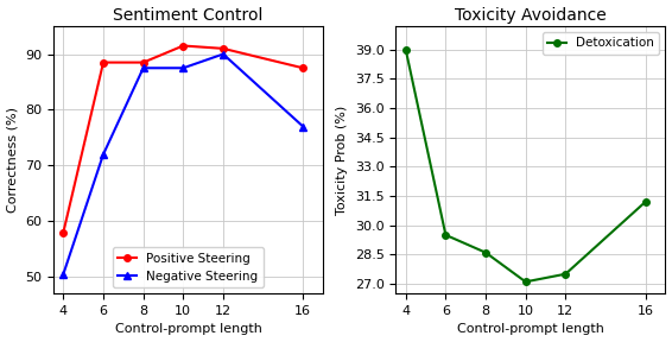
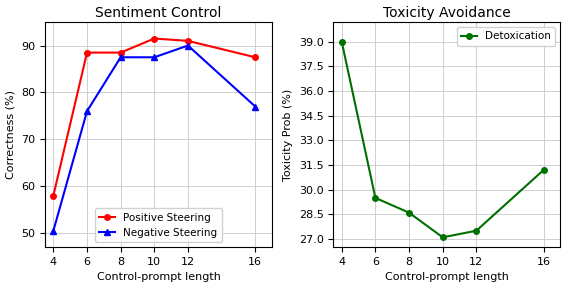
Sentiment Control/Negative Steering/6: 72.0 -> 76.0
